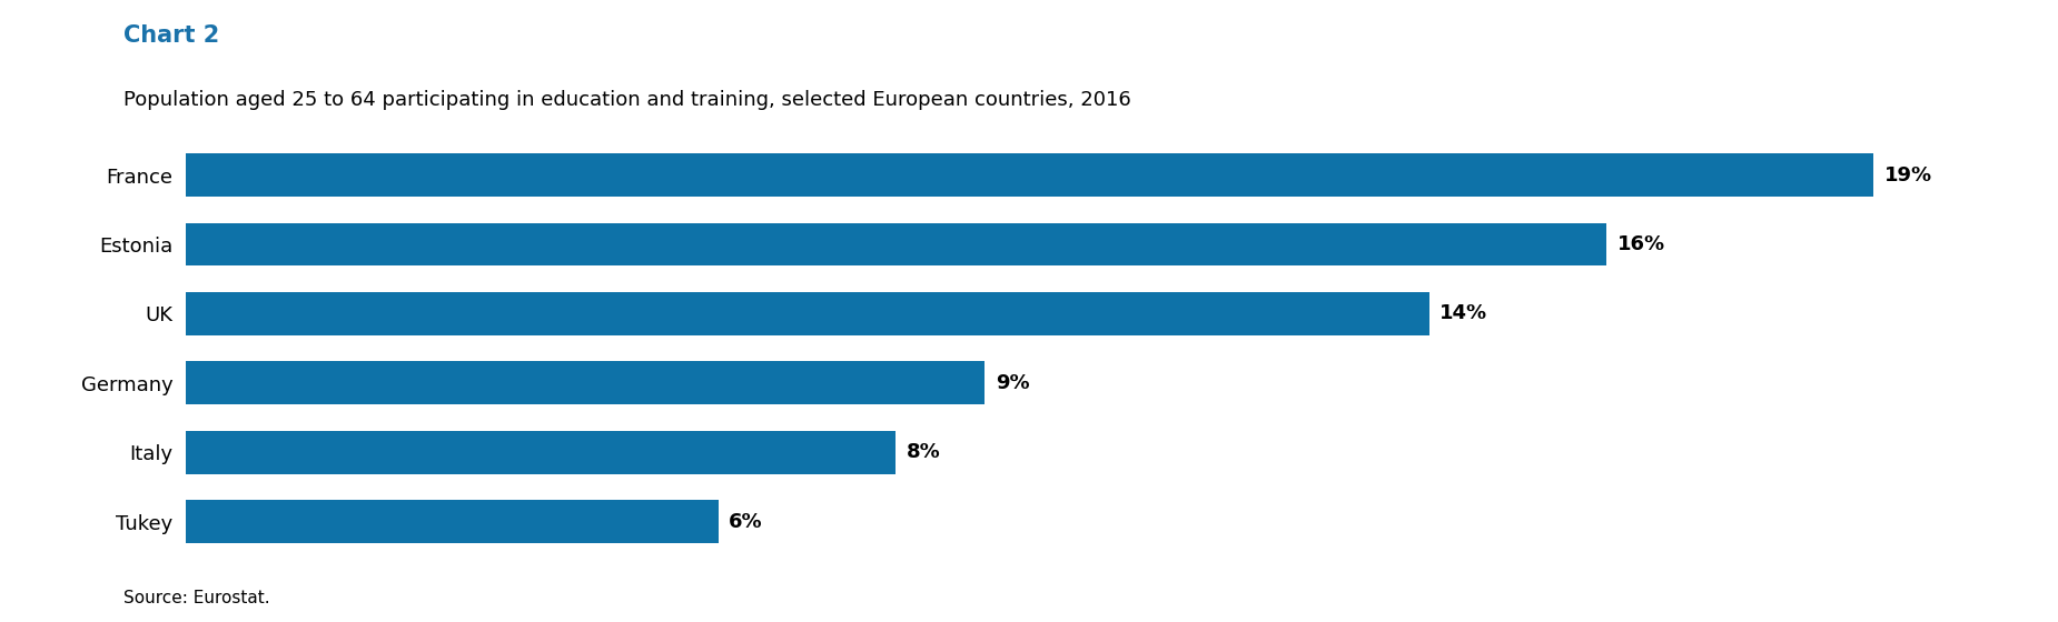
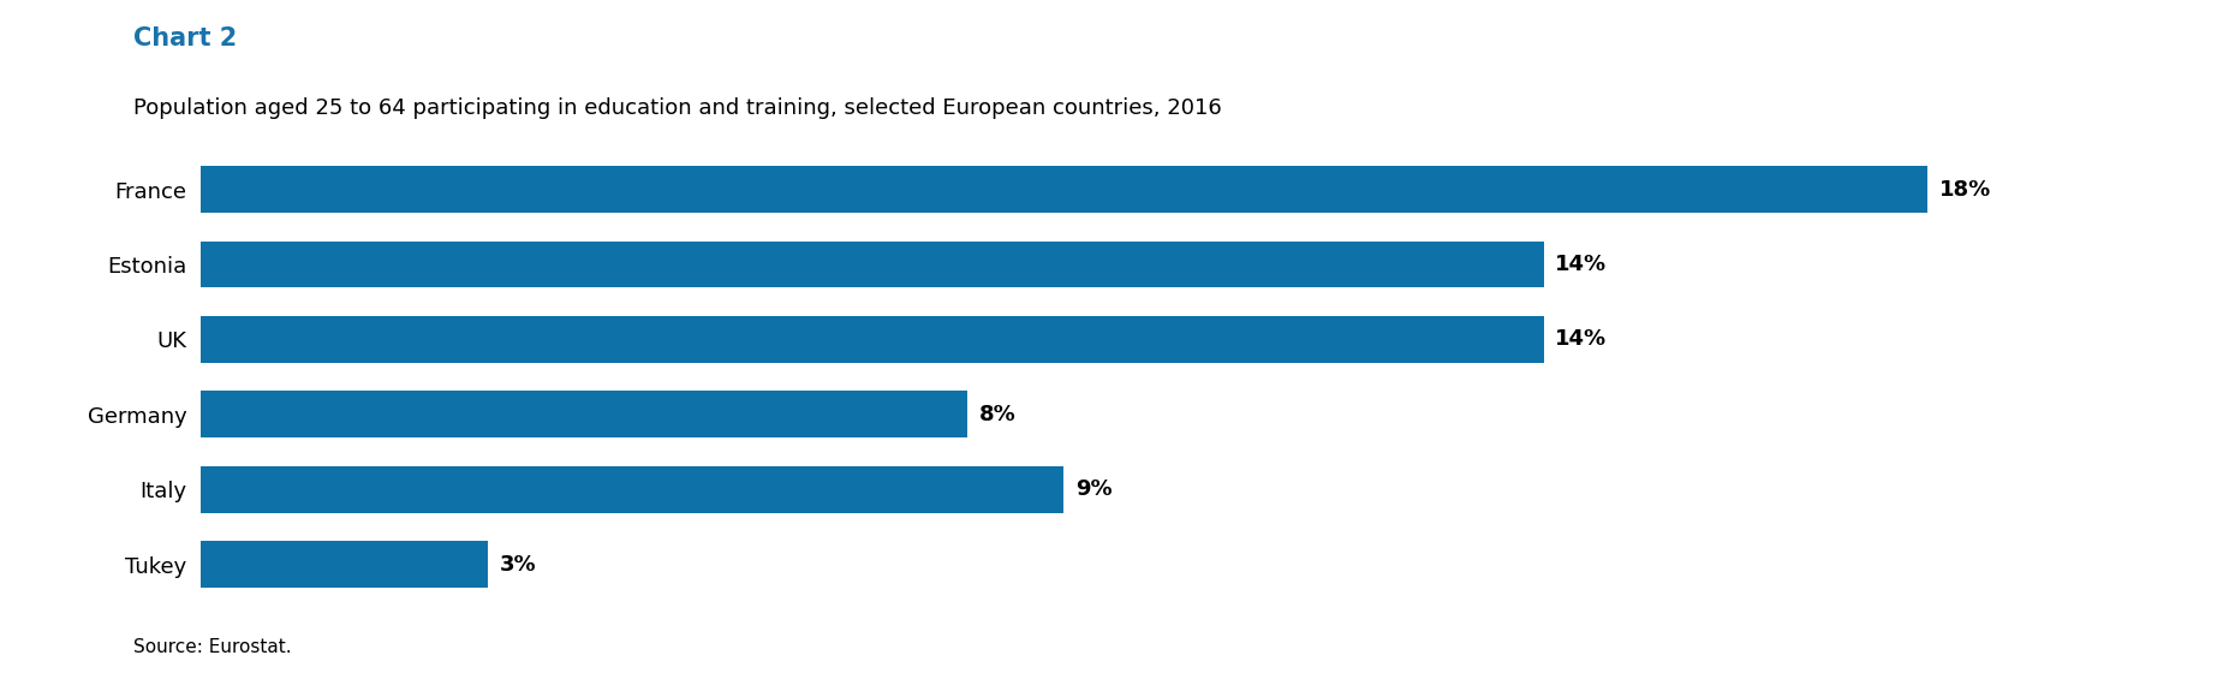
France: 19% -> 18%
Estonia: 16% -> 14%
Germany: 9% -> 8%
Italy: 8% -> 9%
Tukey: 6% -> 3%
